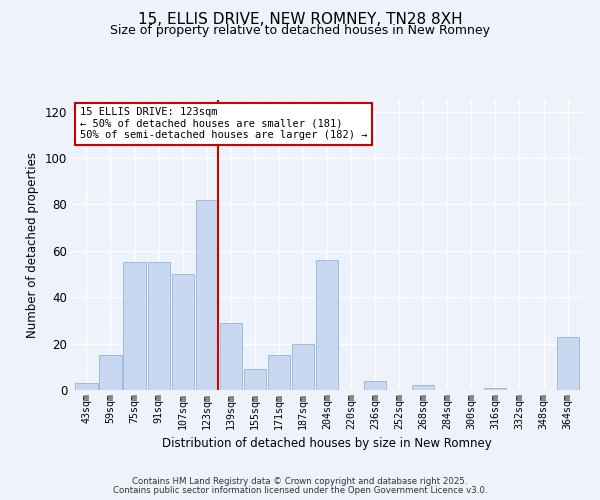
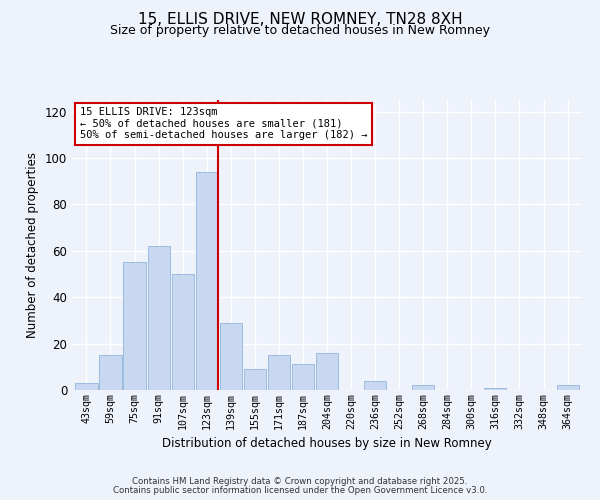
91sqm: 55 -> 62
123sqm: 82 -> 94
187sqm: 20 -> 11
204sqm: 56 -> 16
364sqm: 23 -> 2
